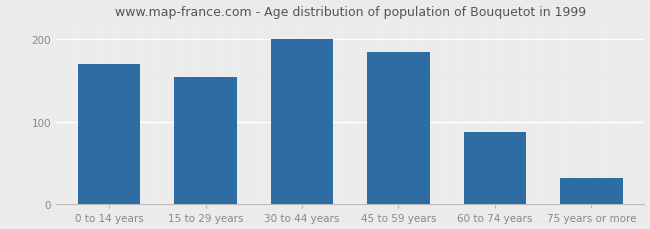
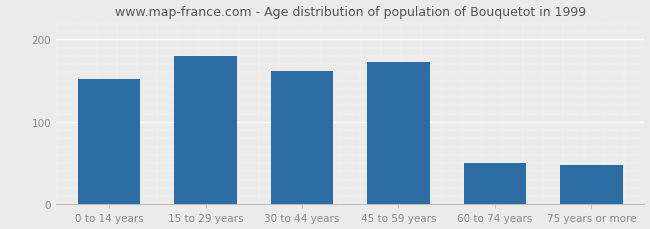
0 to 14 years: 170 -> 152
15 to 29 years: 155 -> 180
30 to 44 years: 200 -> 162
45 to 59 years: 185 -> 172
60 to 74 years: 88 -> 50
75 years or more: 32 -> 48
